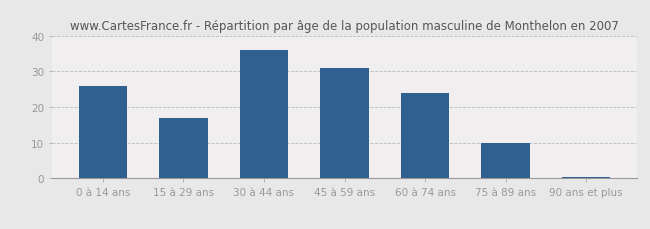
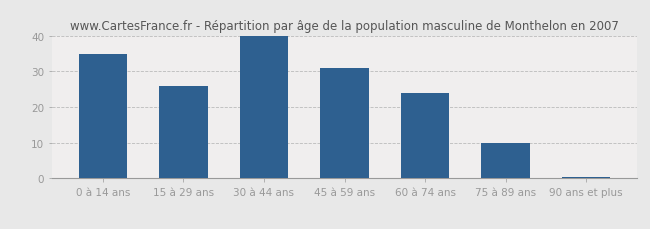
0 à 14 ans: 26.0 -> 35.0
15 à 29 ans: 17.0 -> 26.0
30 à 44 ans: 36.0 -> 40.0
